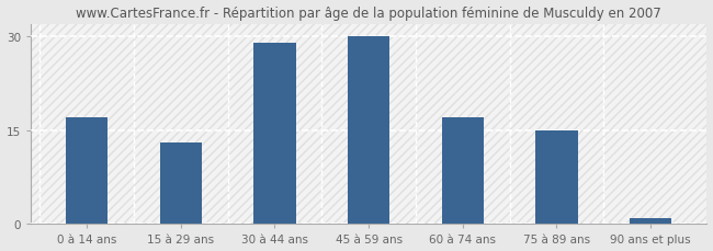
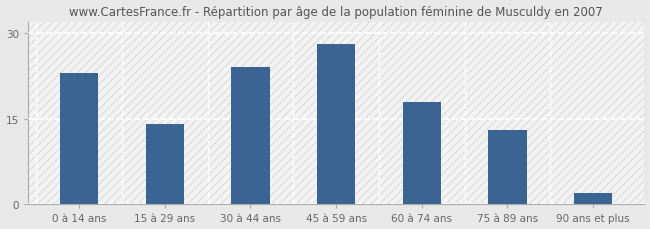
0 à 14 ans: 17 -> 23
15 à 29 ans: 13 -> 14
30 à 44 ans: 29 -> 24
45 à 59 ans: 30 -> 28
60 à 74 ans: 17 -> 18
75 à 89 ans: 15 -> 13
90 ans et plus: 1 -> 2
